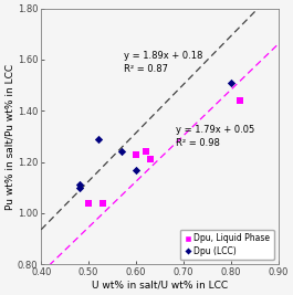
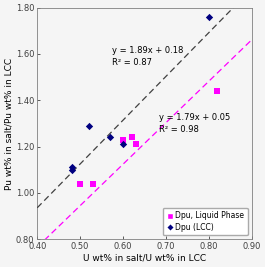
Dpu (LCC)/0.60: 1.17 -> 1.21
Dpu (LCC)/0.80: 1.51 -> 1.76
